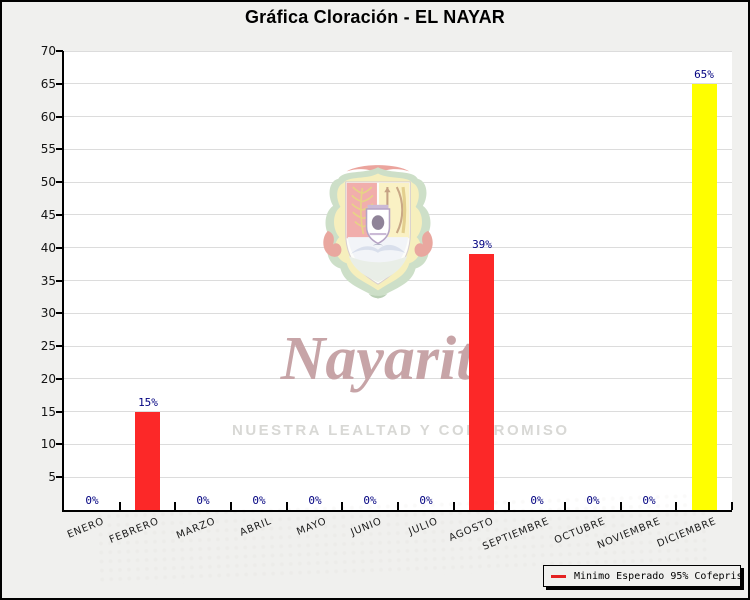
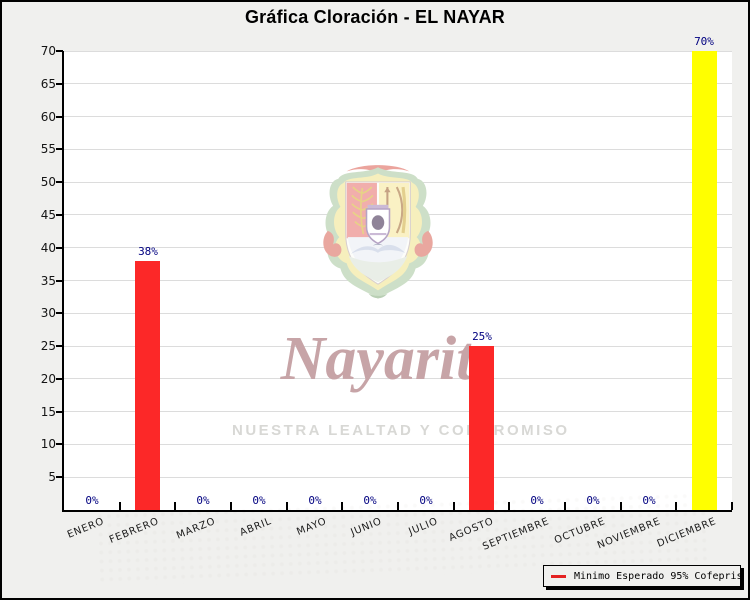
FEBRERO: 15% -> 38%
AGOSTO: 39% -> 25%
DICIEMBRE: 65% -> 70%
